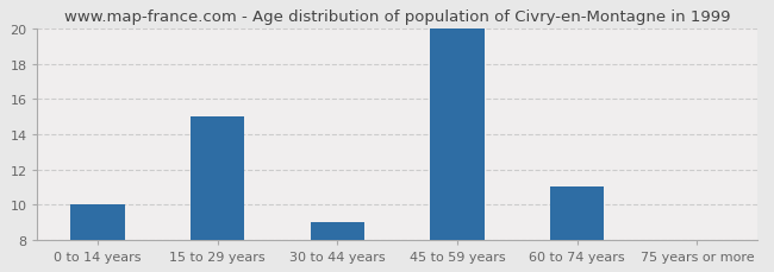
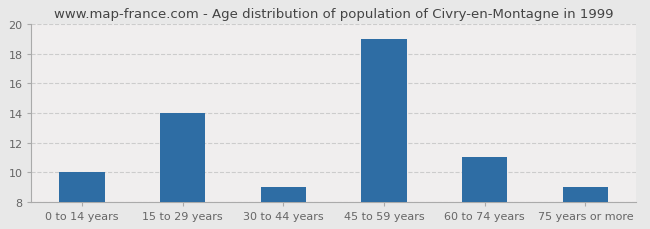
15 to 29 years: 15 -> 14
45 to 59 years: 20 -> 19
75 years or more: 8 -> 9
